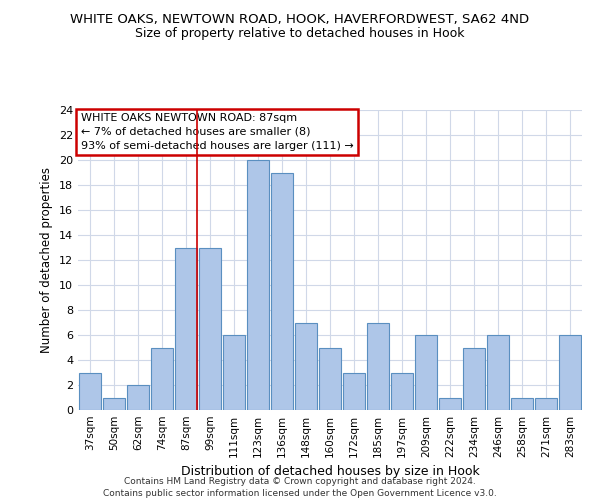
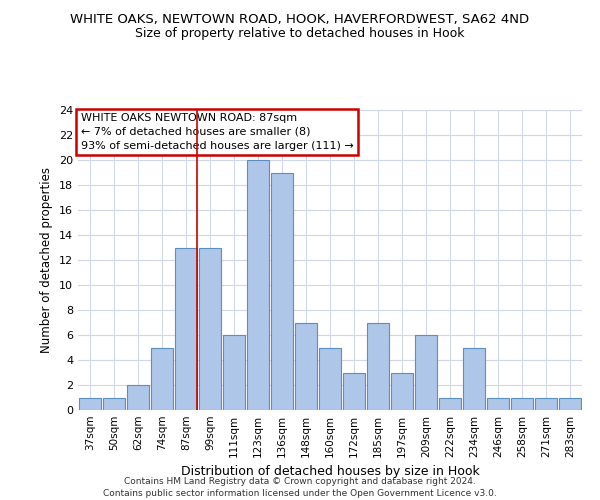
37sqm: 3 -> 1
246sqm: 6 -> 1
283sqm: 6 -> 1
